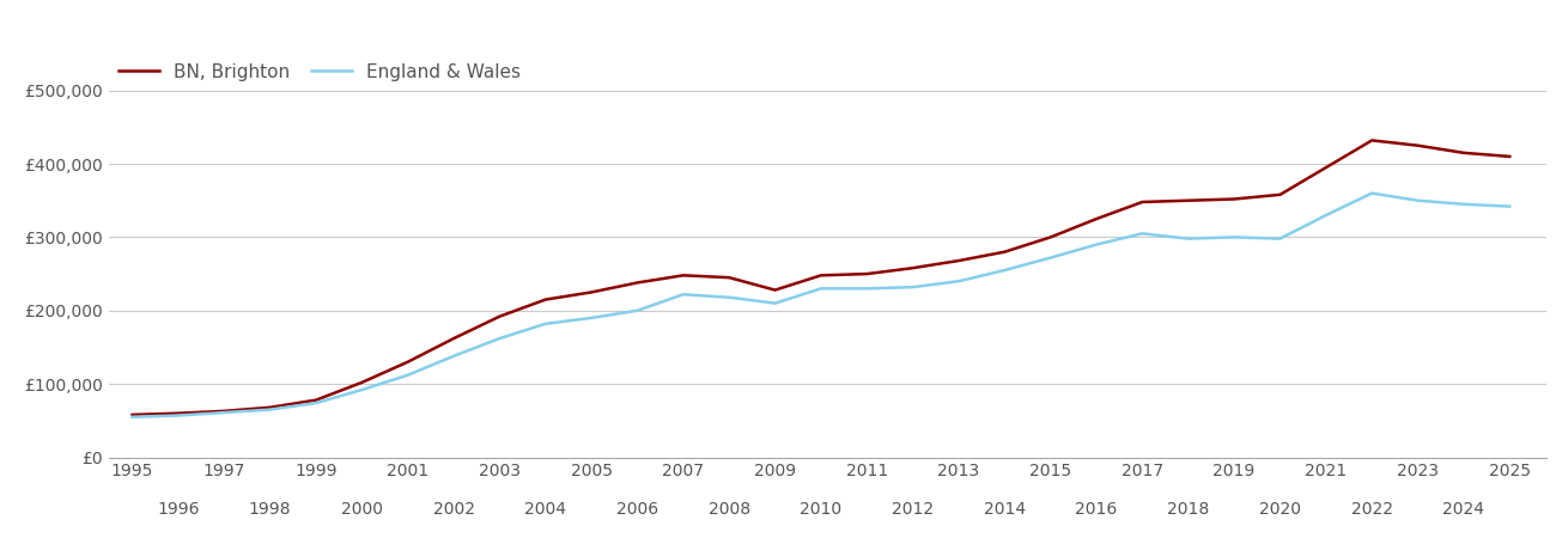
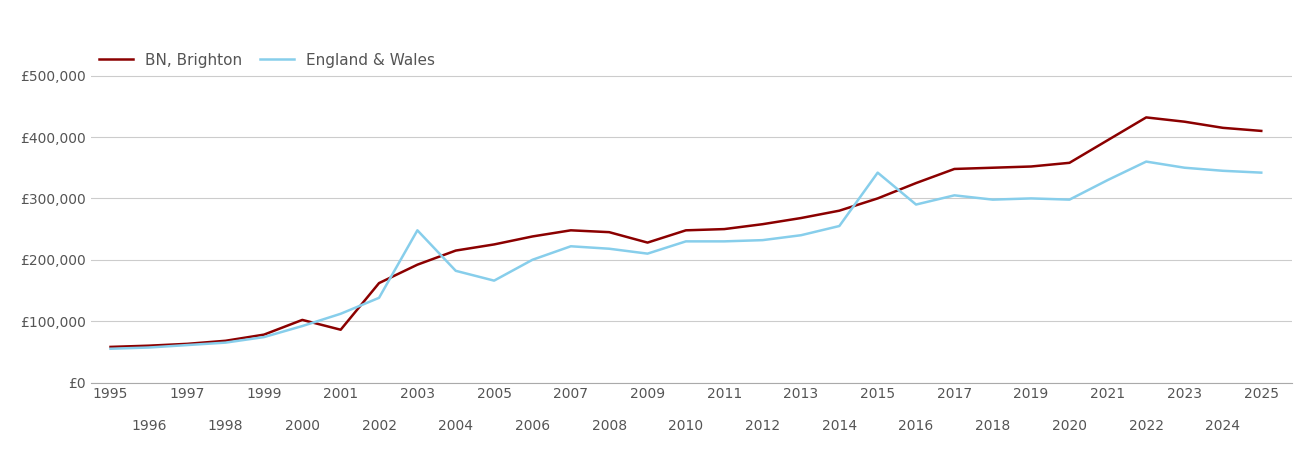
BN, Brighton/2001: £130,000 -> £86,000
England & Wales/2003: £162,000 -> £248,000
England & Wales/2005: £190,000 -> £166,000
England & Wales/2015: £272,000 -> £342,000
